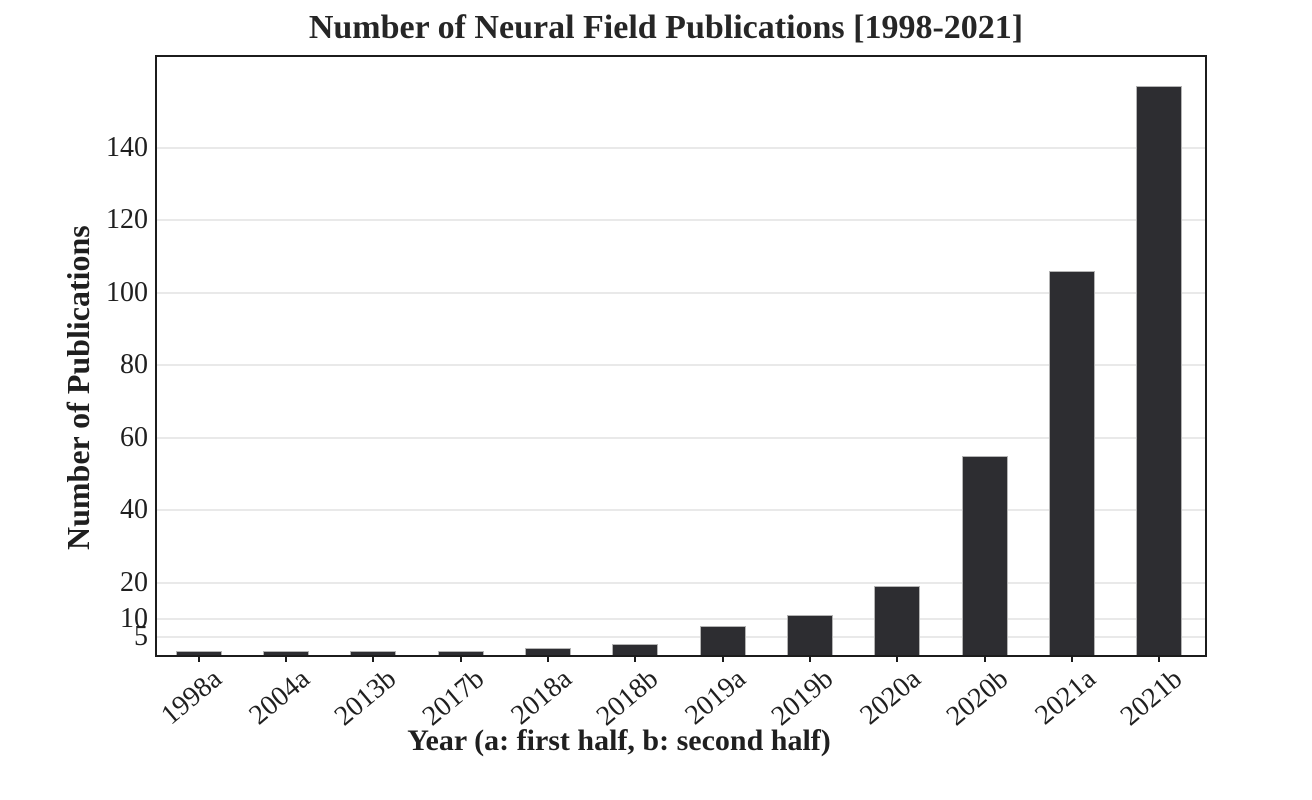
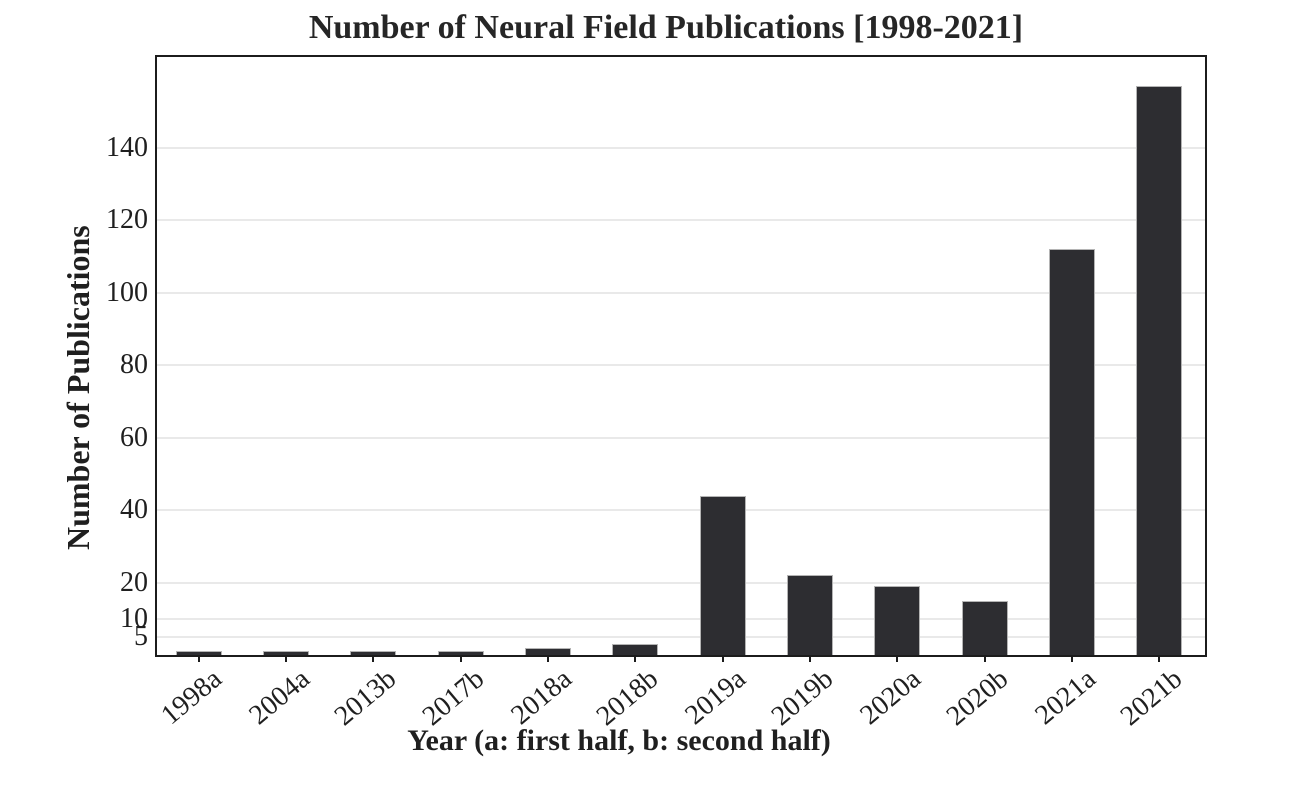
2019a: 8 -> 44
2019b: 11 -> 22
2020b: 55 -> 15
2021a: 106 -> 112
